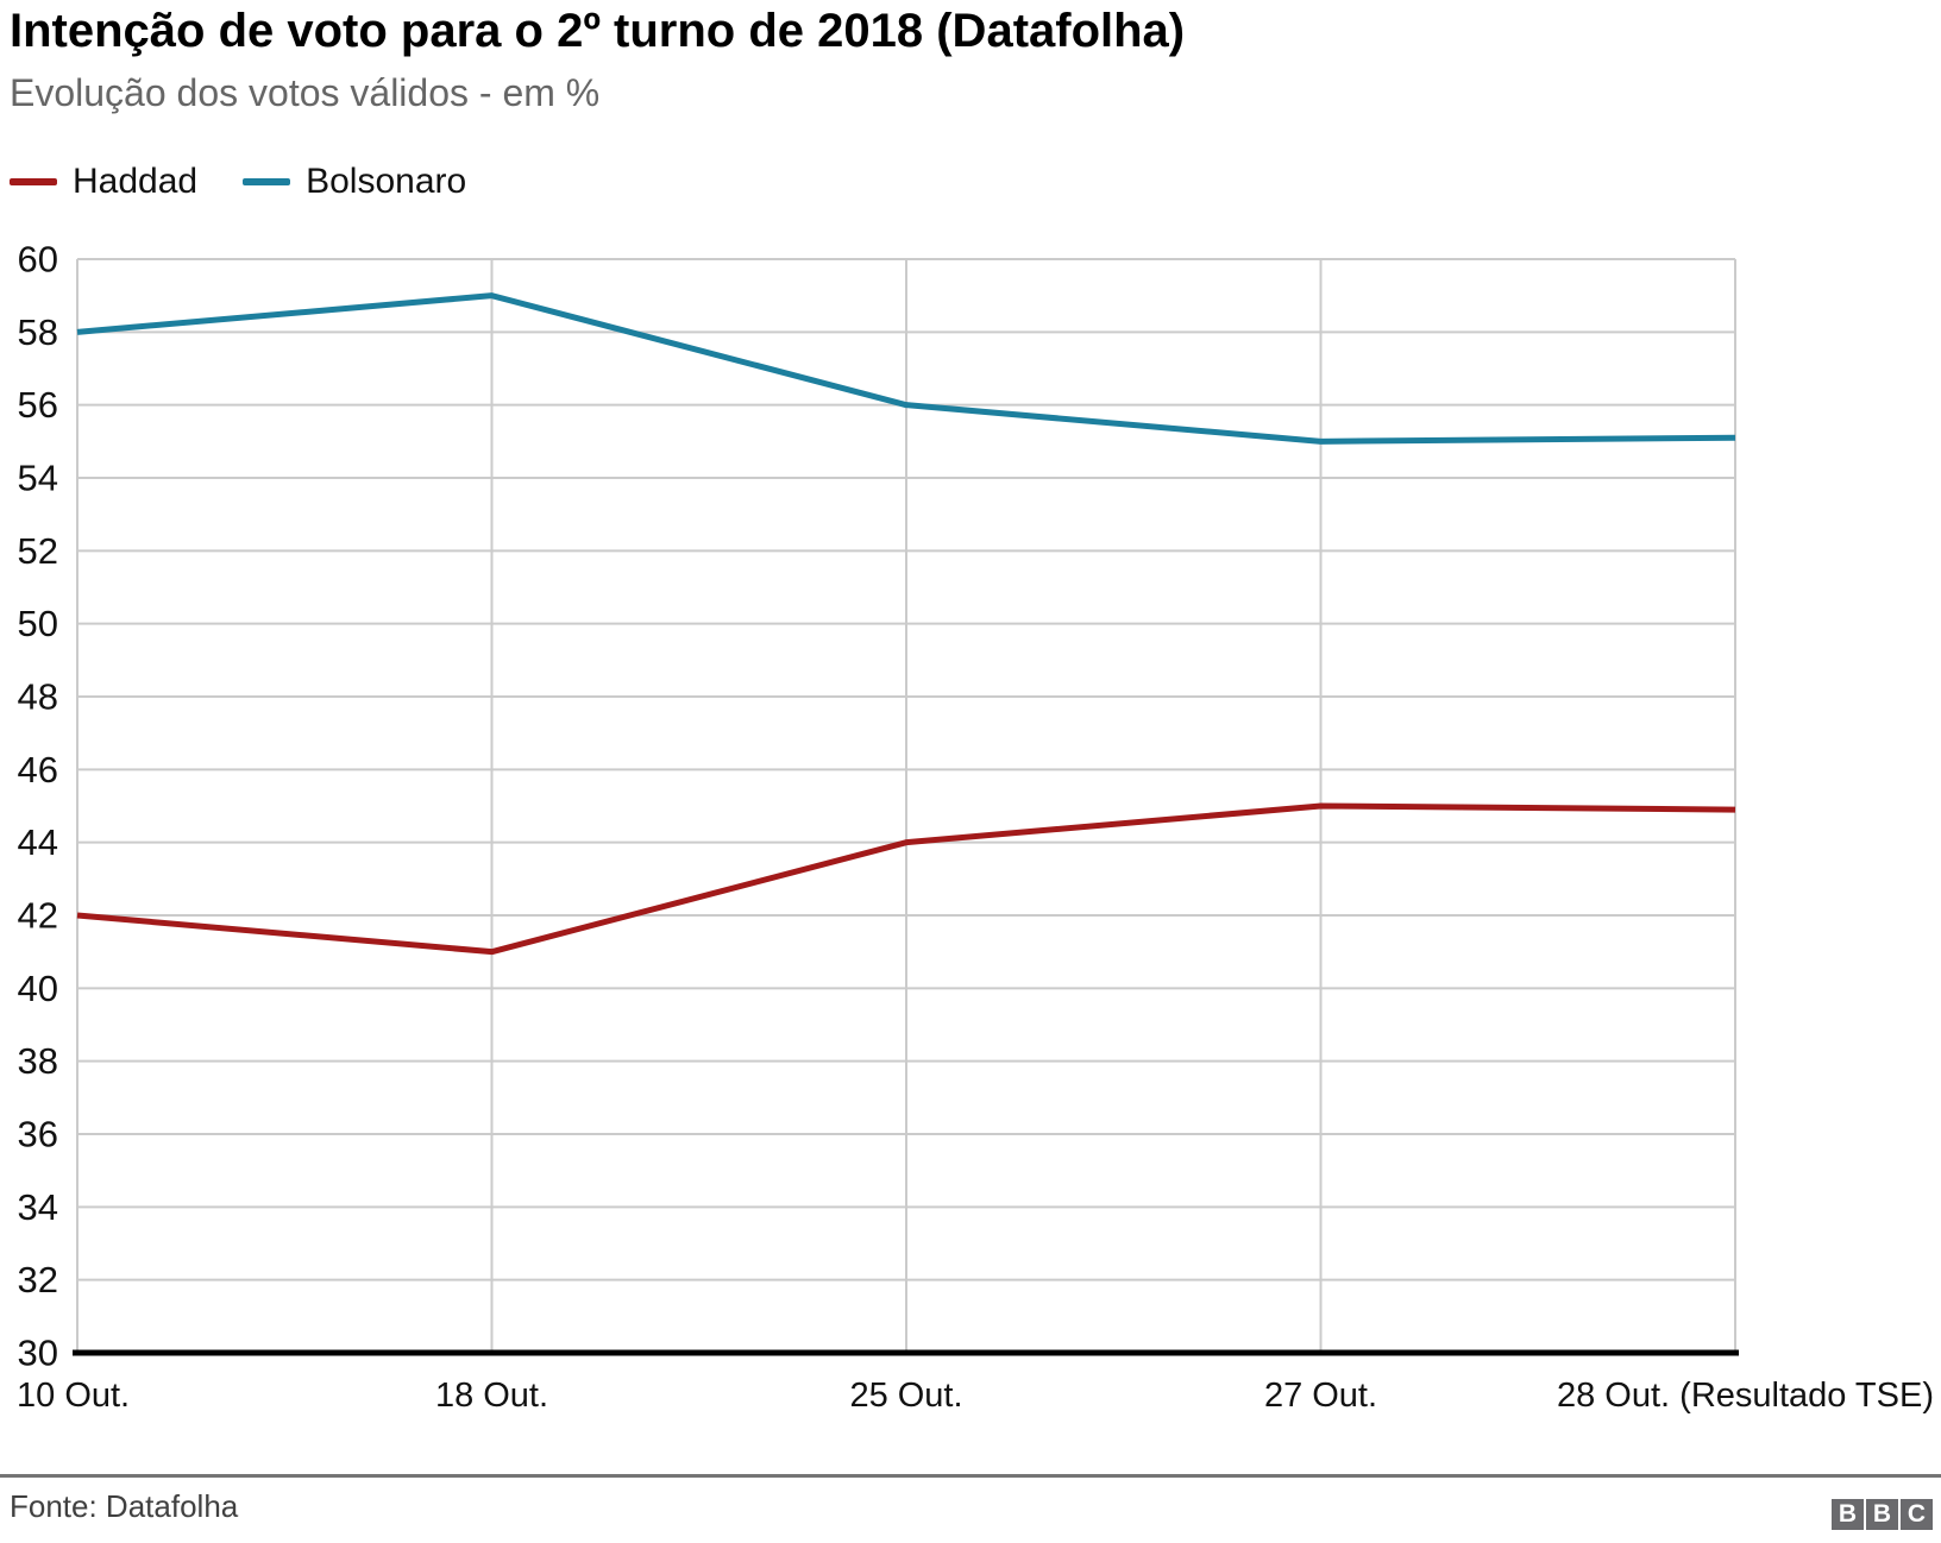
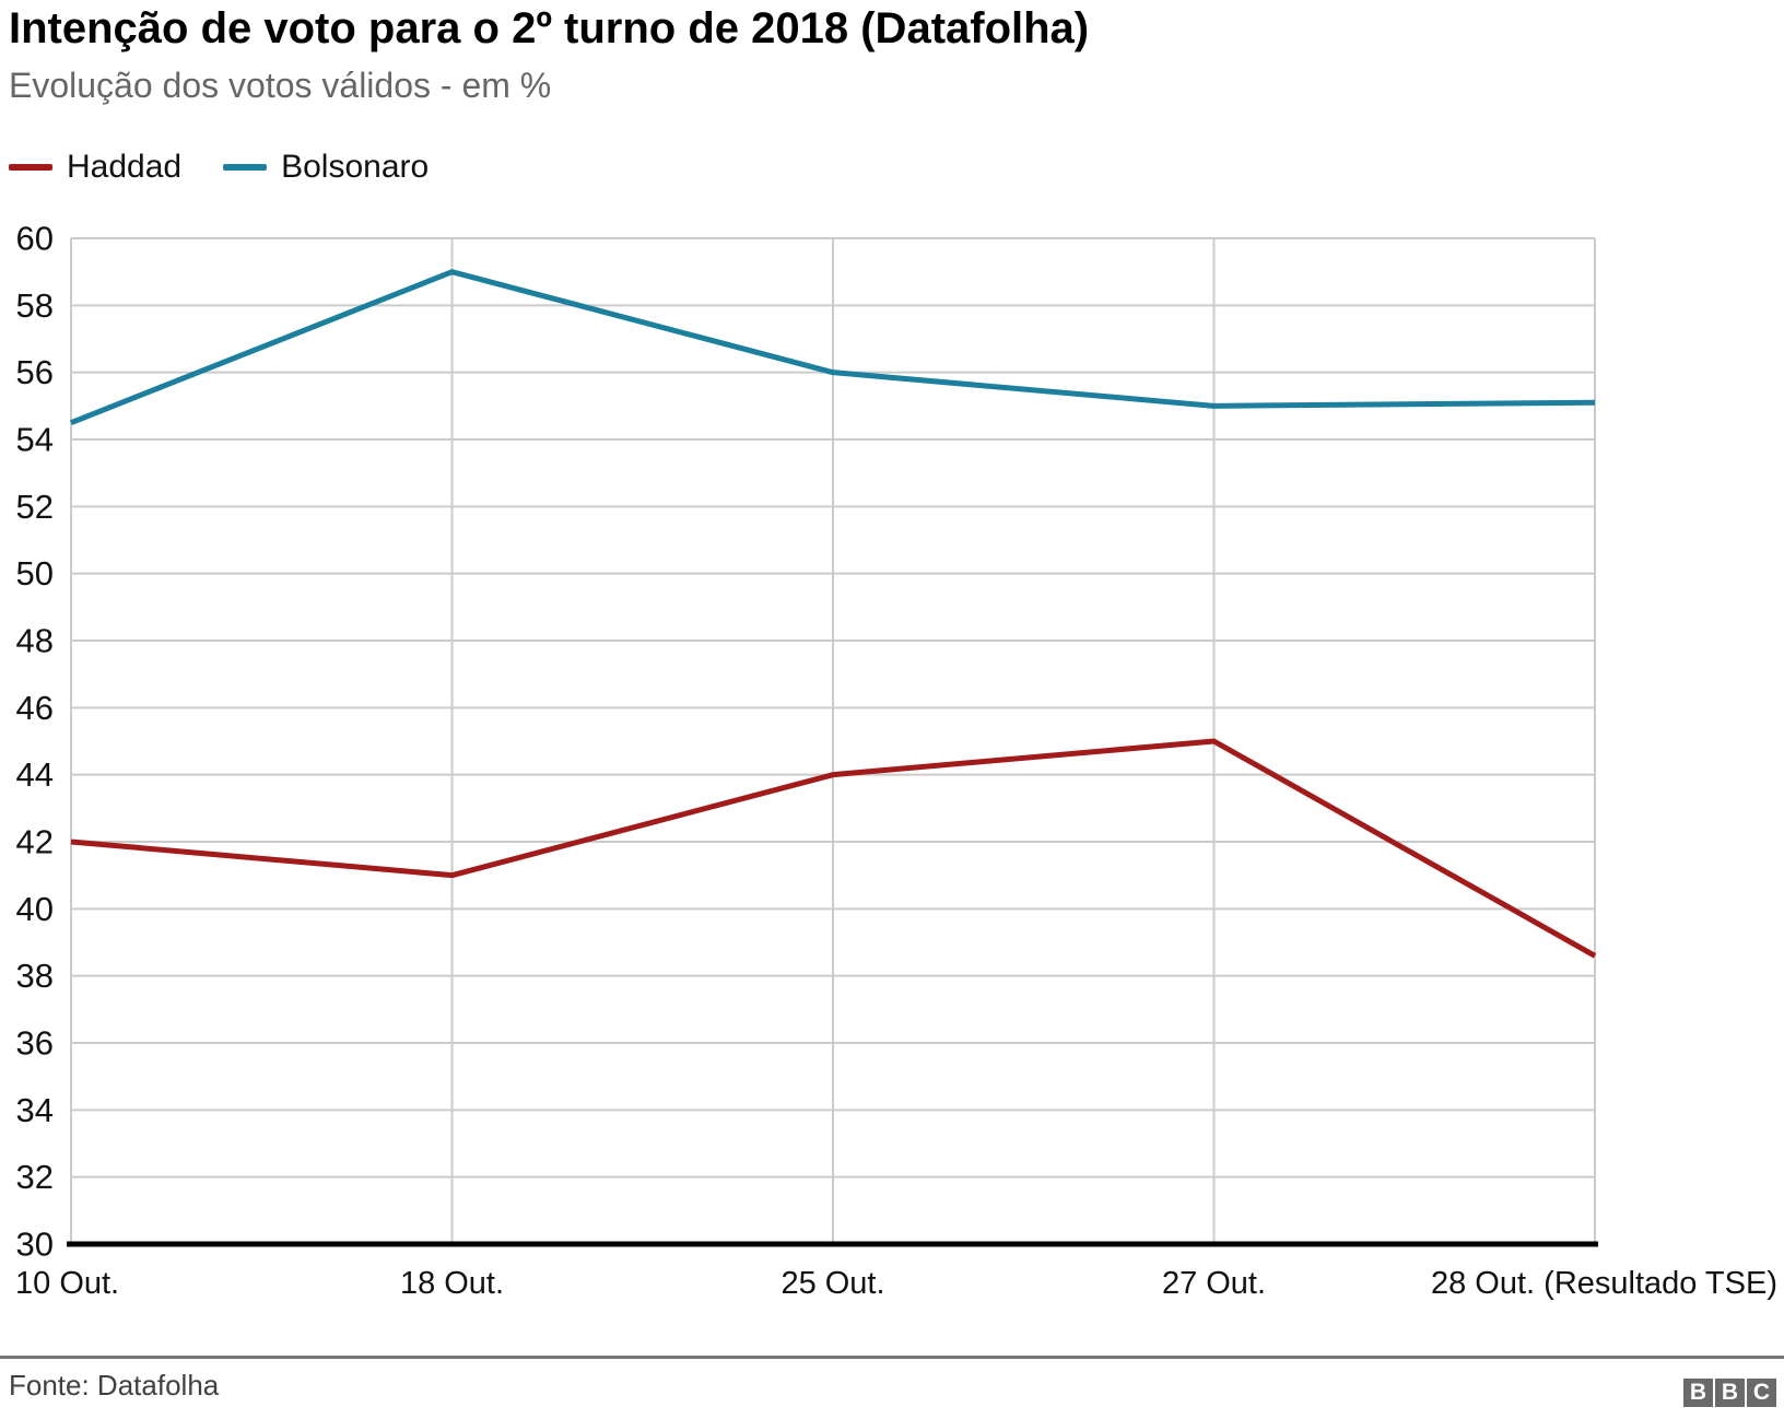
Bolsonaro/10 Out.: 58.0 -> 54.5
Haddad/28 Out. (Resultado TSE): 44.9 -> 38.6
